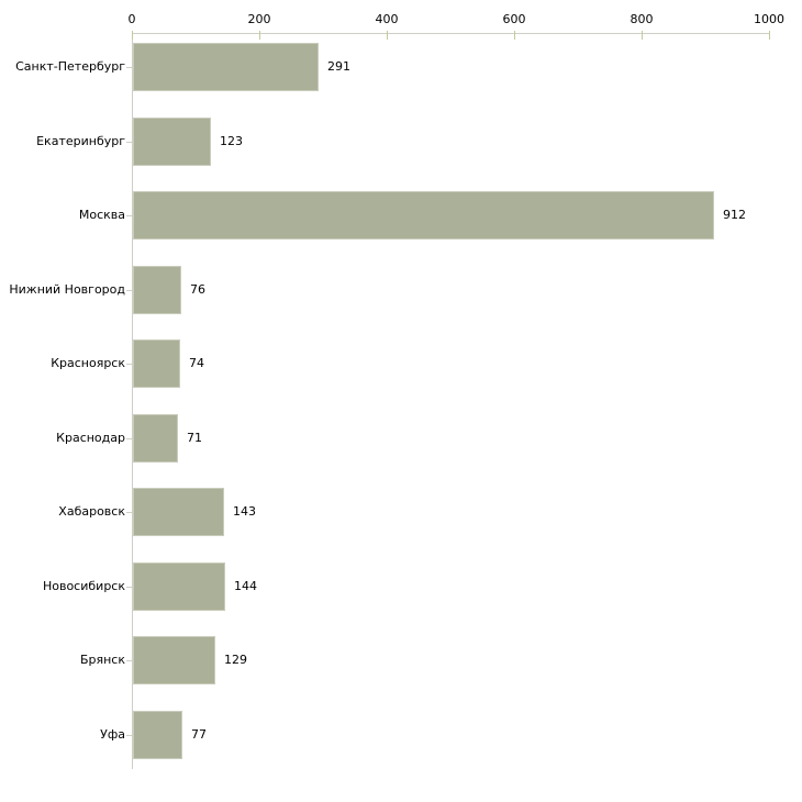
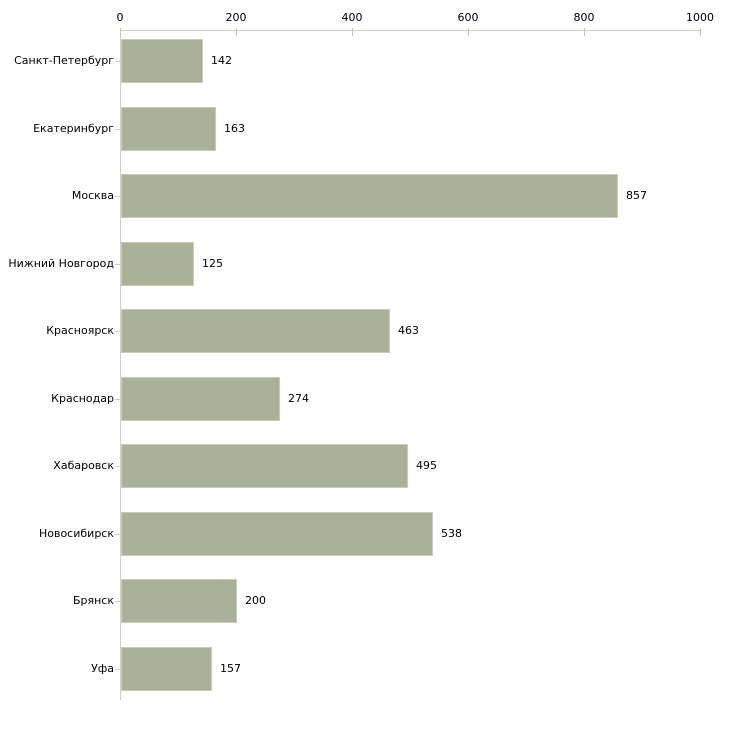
Санкт-Петербург: 291 -> 142
Екатеринбург: 123 -> 163
Москва: 912 -> 857
Нижний Новгород: 76 -> 125
Красноярск: 74 -> 463
Краснодар: 71 -> 274
Хабаровск: 143 -> 495
Новосибирск: 144 -> 538
Брянск: 129 -> 200
Уфа: 77 -> 157
